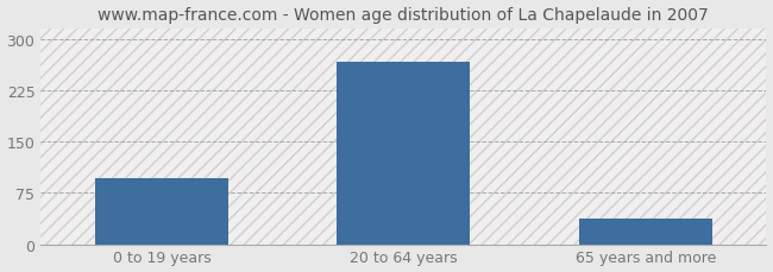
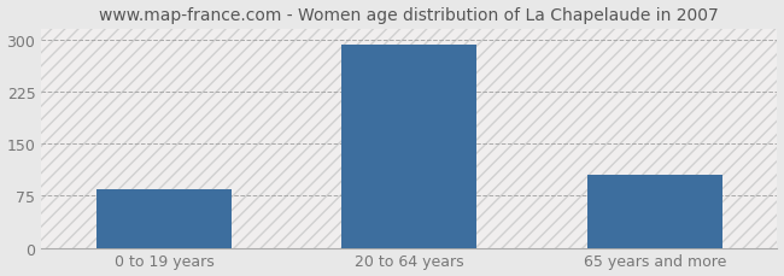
0 to 19 years: 96 -> 85
20 to 64 years: 266 -> 293
65 years and more: 38 -> 105
